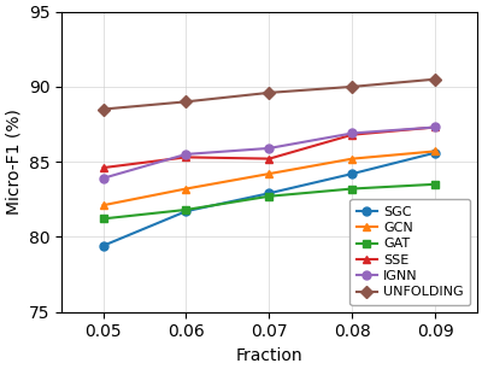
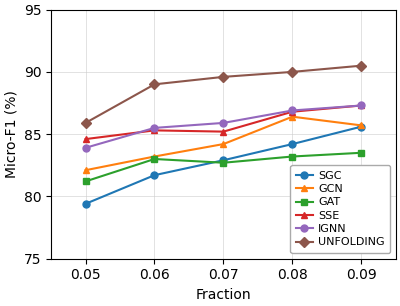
UNFOLDING/0.05: 88.5 -> 85.9
GAT/0.06: 81.8 -> 83.0
GCN/0.08: 85.2 -> 86.4
